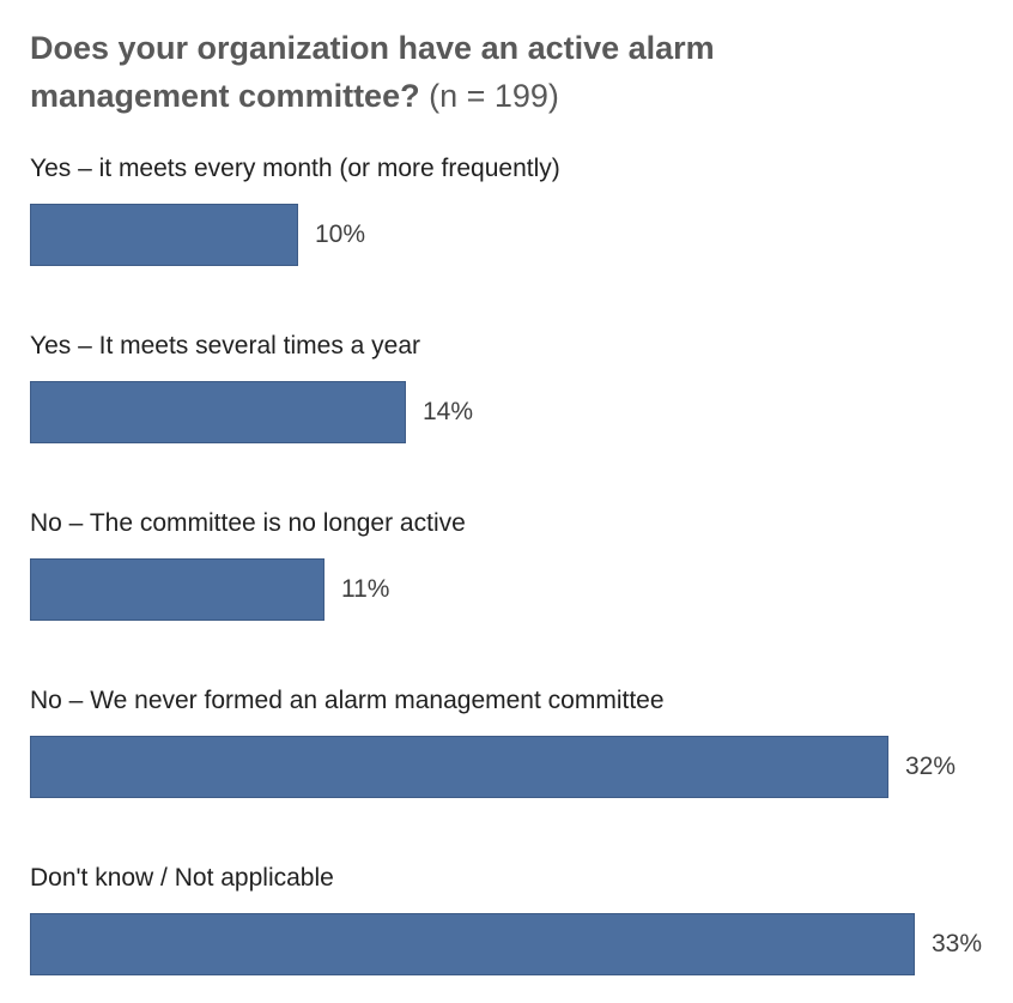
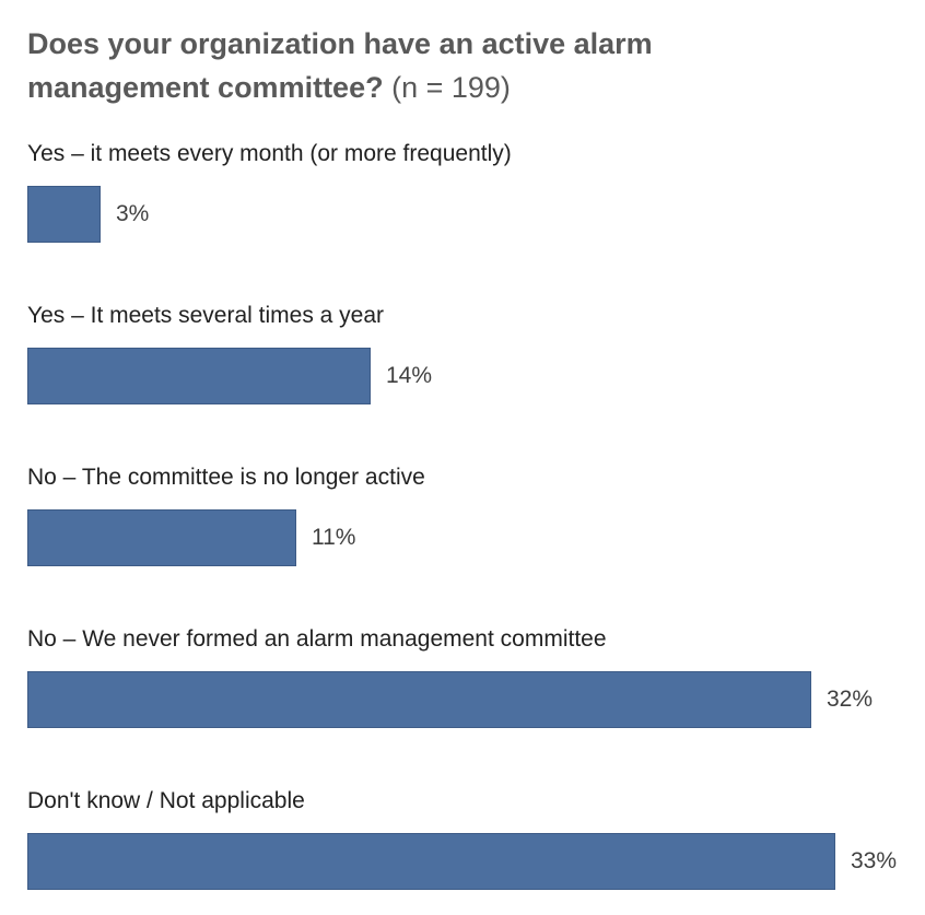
Yes – it meets every month (or more frequently): 10% -> 3%
